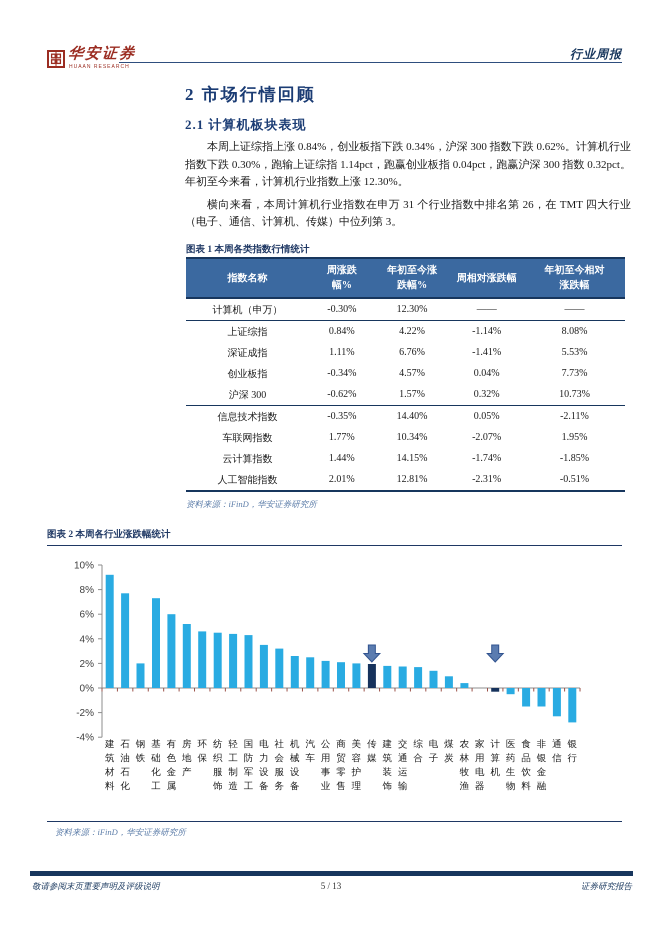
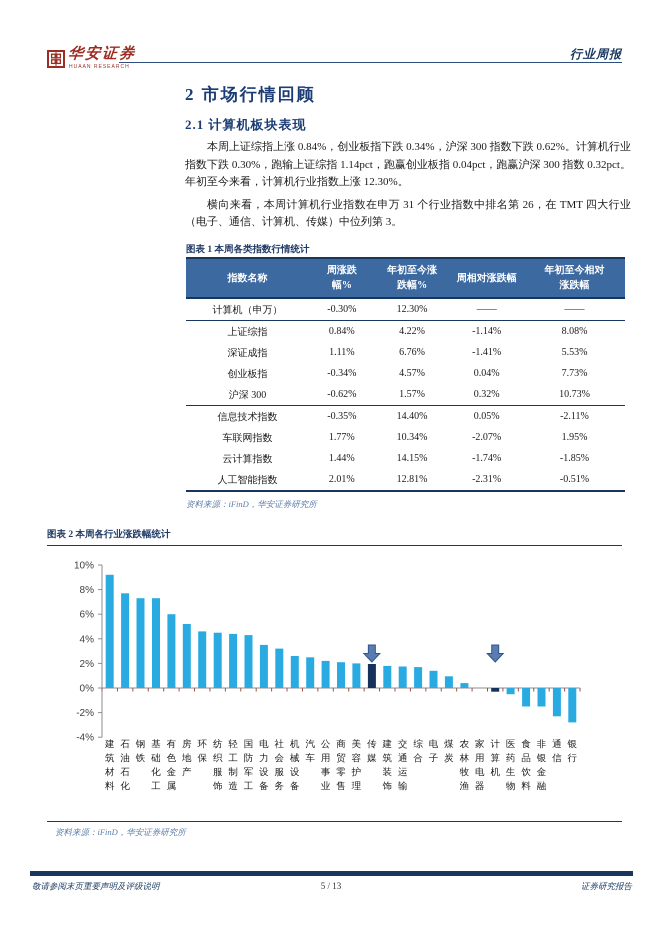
钢铁: 2.0% -> 7.3%
